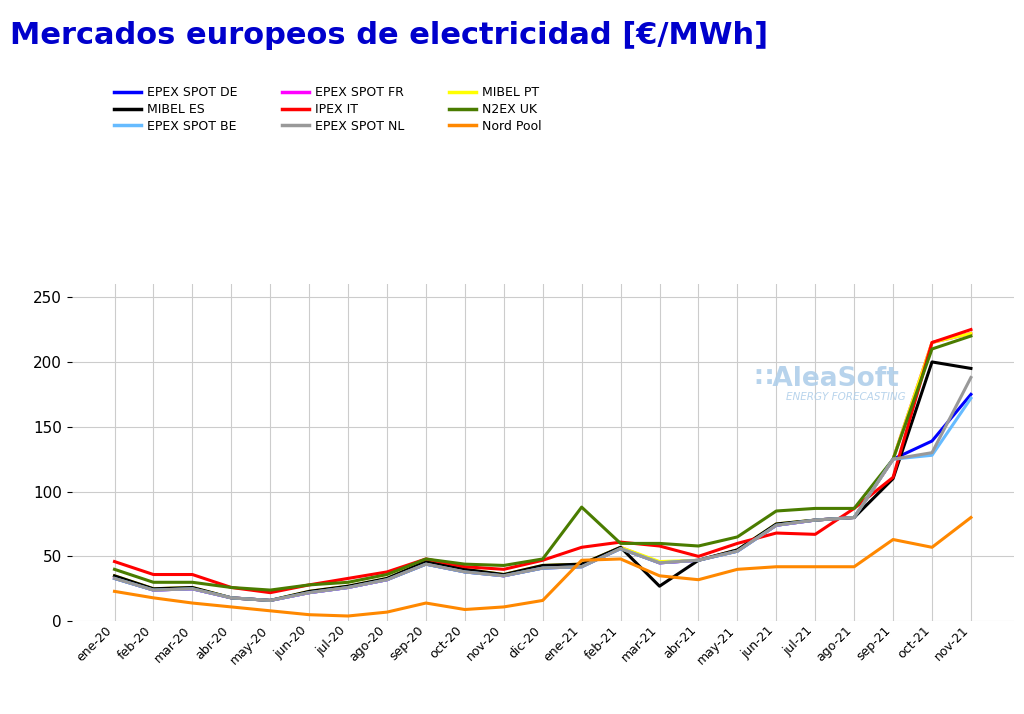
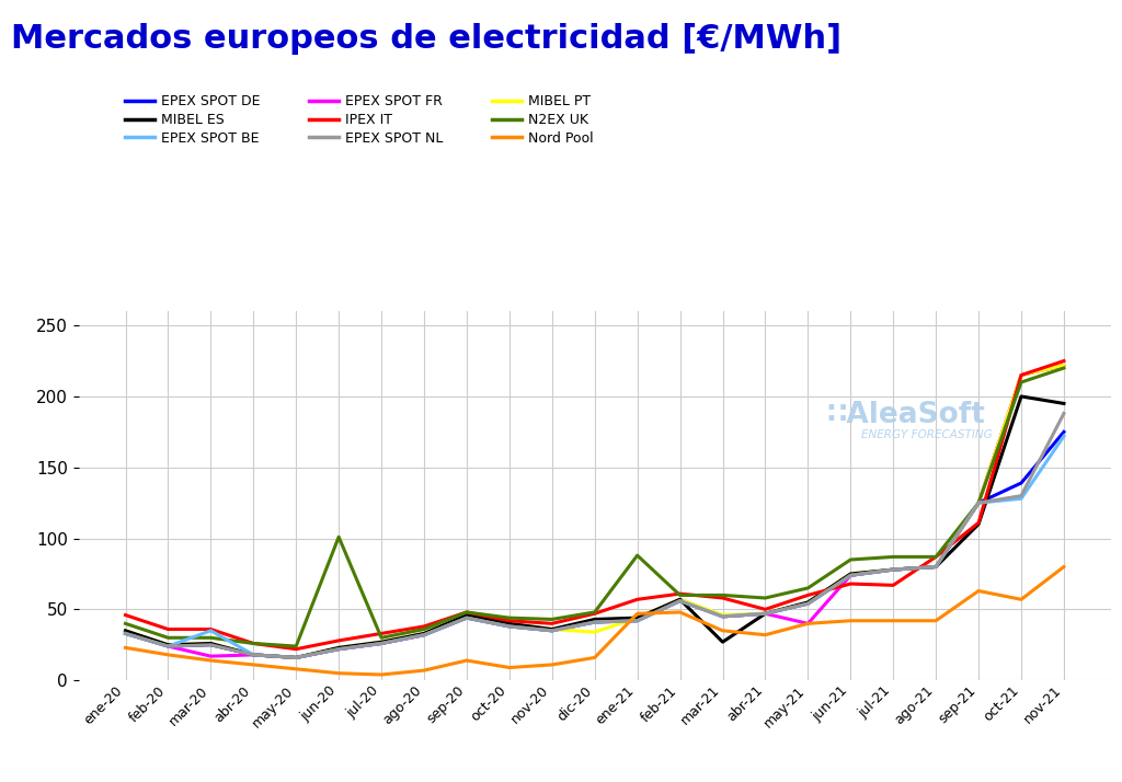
EPEX SPOT FR/mar-20: 25 -> 17
EPEX SPOT BE/mar-20: 25 -> 35
N2EX UK/jun-20: 28 -> 101
MIBEL PT/dic-20: 43 -> 34
EPEX SPOT FR/may-21: 55 -> 40
